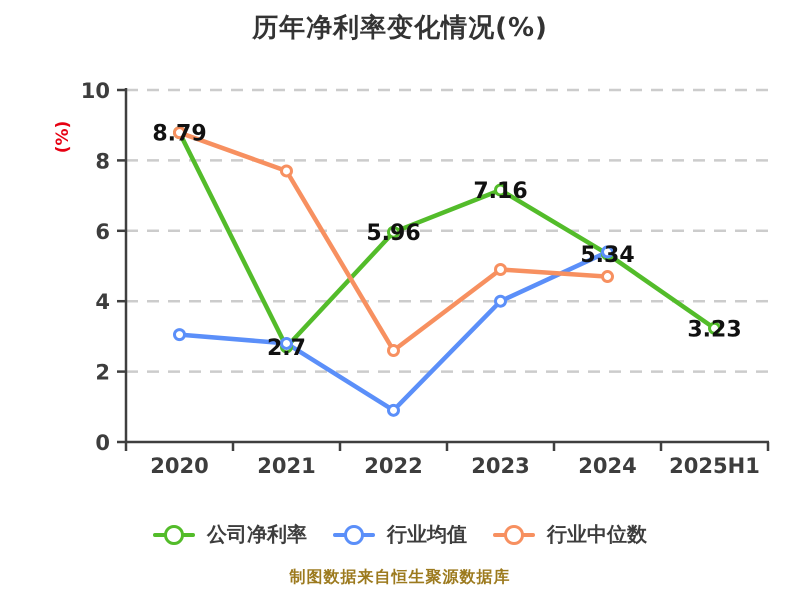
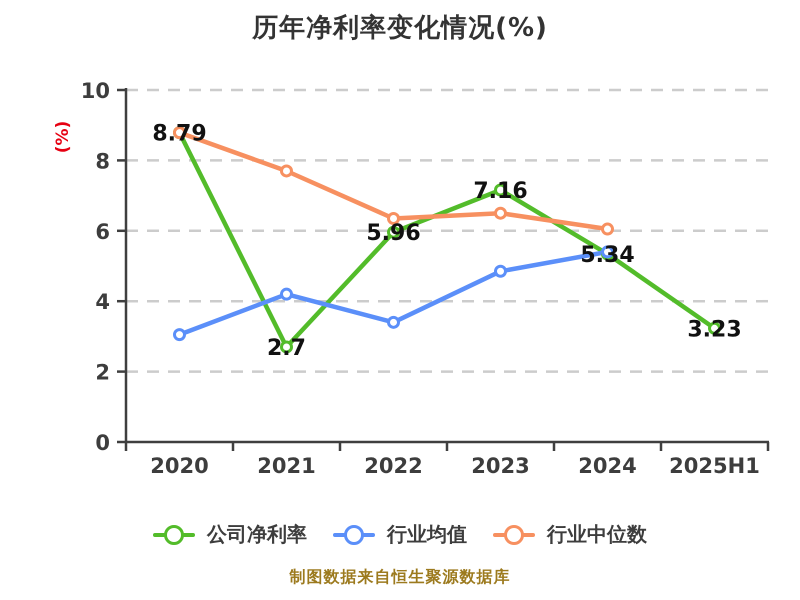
行业均值/2021: 2.8 -> 4.2
行业均值/2022: 0.9 -> 3.4
行业中位数/2022: 2.6 -> 6.3
行业均值/2023: 4.0 -> 4.8
行业中位数/2023: 4.9 -> 6.5
行业中位数/2024: 4.7 -> 6.0
